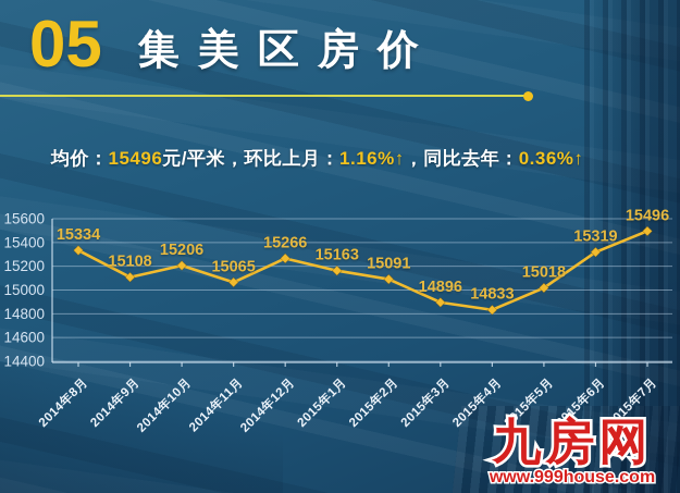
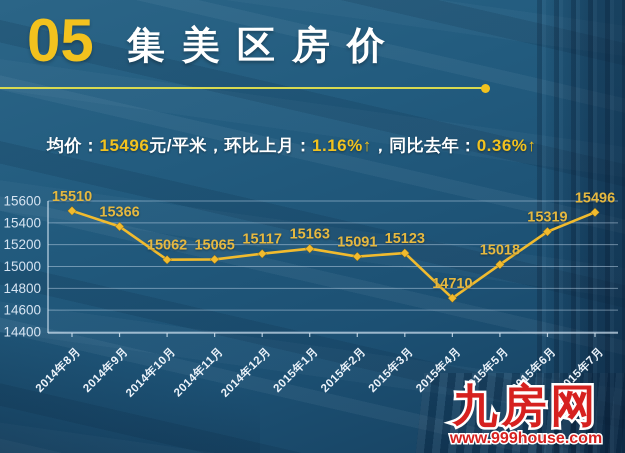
2014年8月: 15334 -> 15510
2014年9月: 15108 -> 15366
2014年10月: 15206 -> 15062
2014年12月: 15266 -> 15117
2015年3月: 14896 -> 15123
2015年4月: 14833 -> 14710
